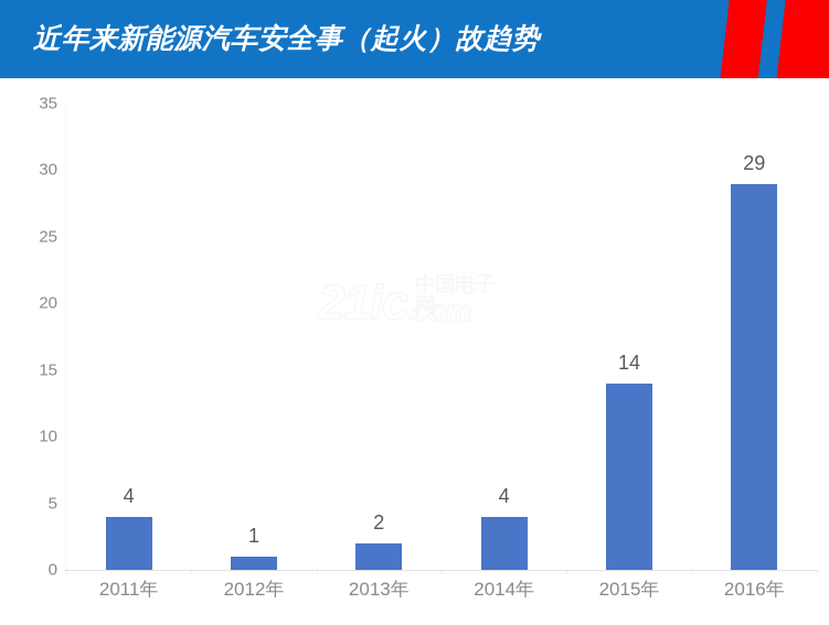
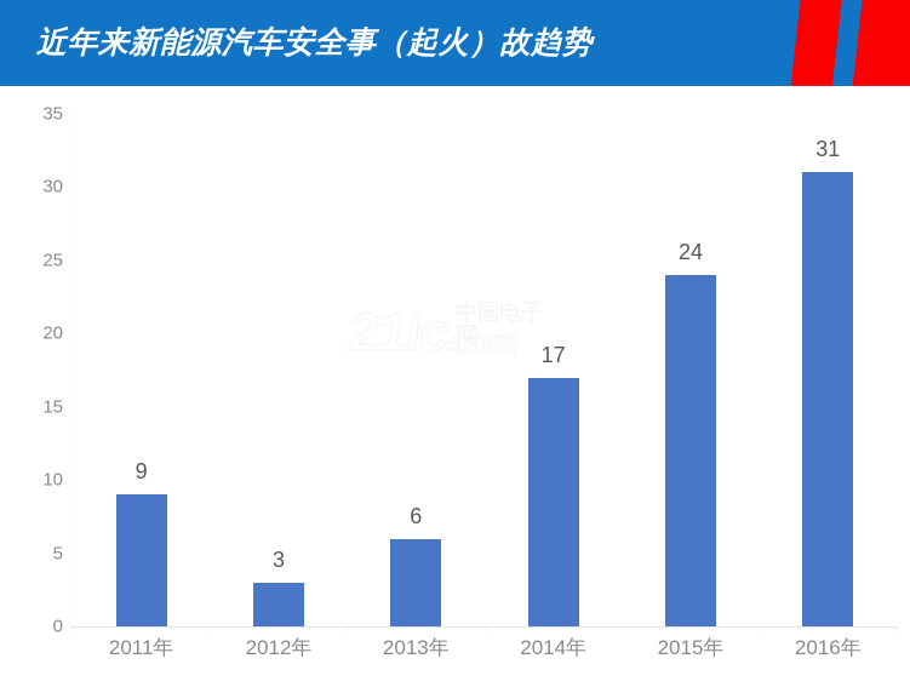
2011年: 4 -> 9
2012年: 1 -> 3
2013年: 2 -> 6
2014年: 4 -> 17
2015年: 14 -> 24
2016年: 29 -> 31
